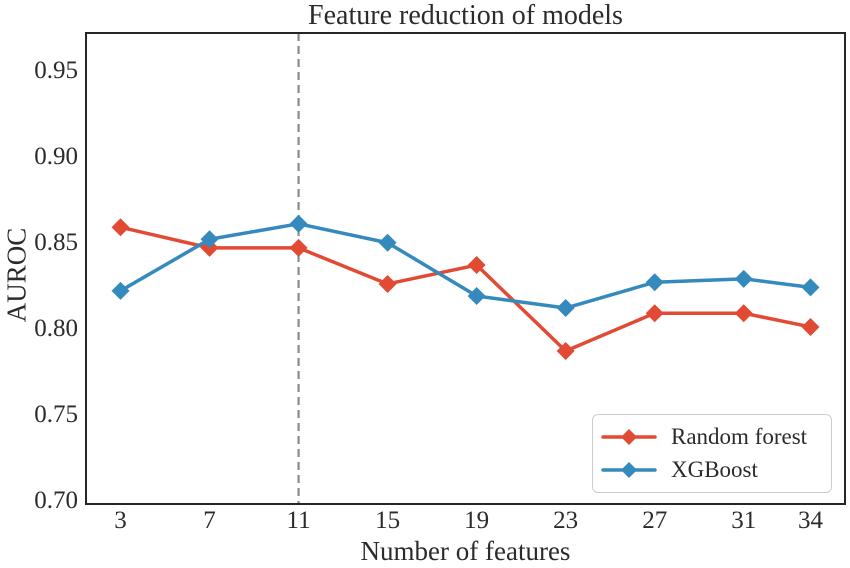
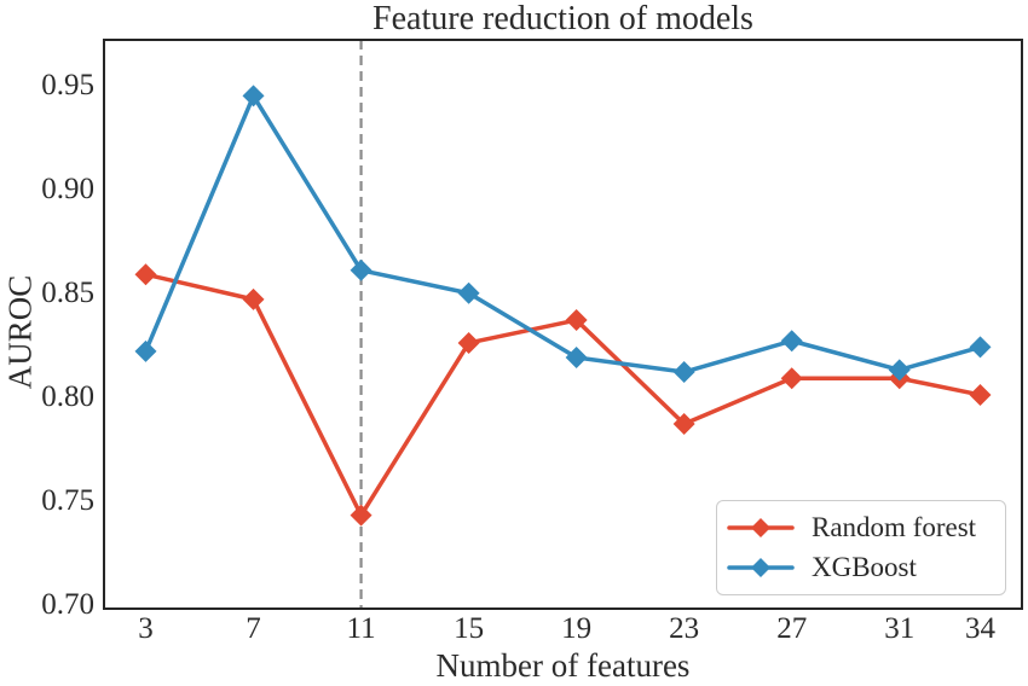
XGBoost/7: 0.852 -> 0.945
Random forest/11: 0.847 -> 0.743
XGBoost/31: 0.829 -> 0.813
